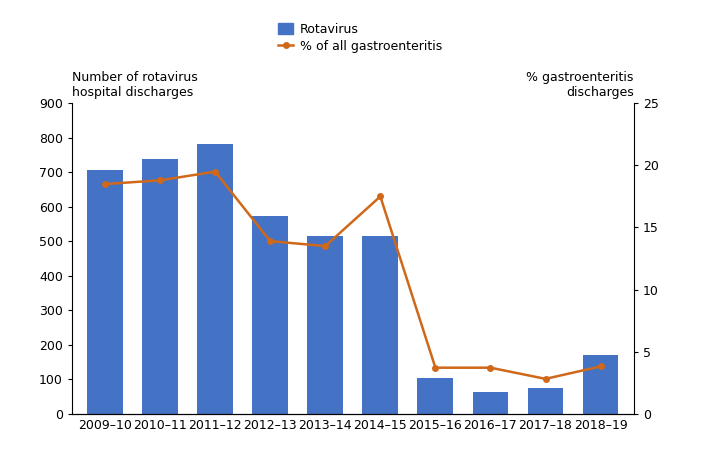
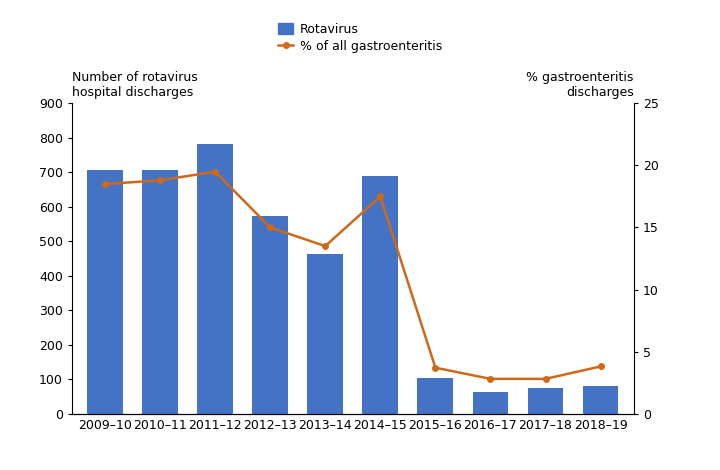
Rotavirus/2010–11: 740 -> 707
% of all gastroenteritis/2012–13: 13.9 -> 15.0
Rotavirus/2013–14: 515 -> 462
Rotavirus/2014–15: 515 -> 690
% of all gastroenteritis/2016–17: 3.7 -> 2.8
Rotavirus/2018–19: 170 -> 80
